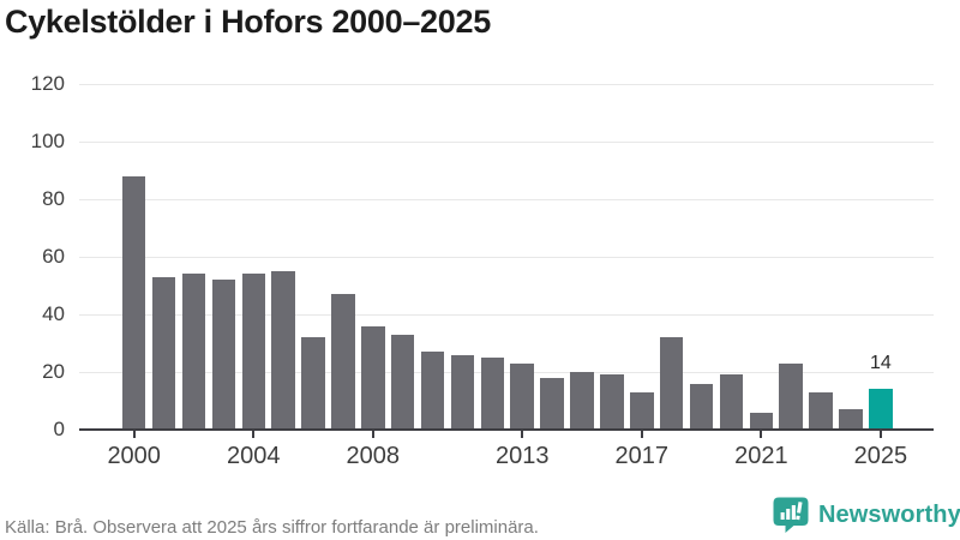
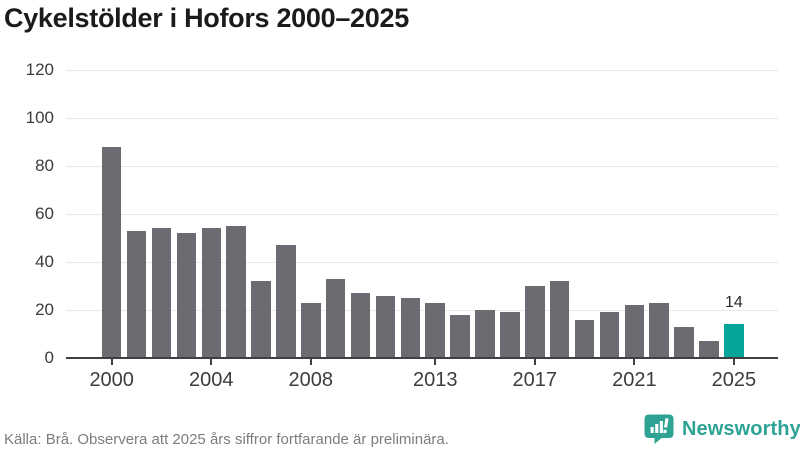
2008: 36 -> 23
2017: 13 -> 30
2021: 6 -> 22
